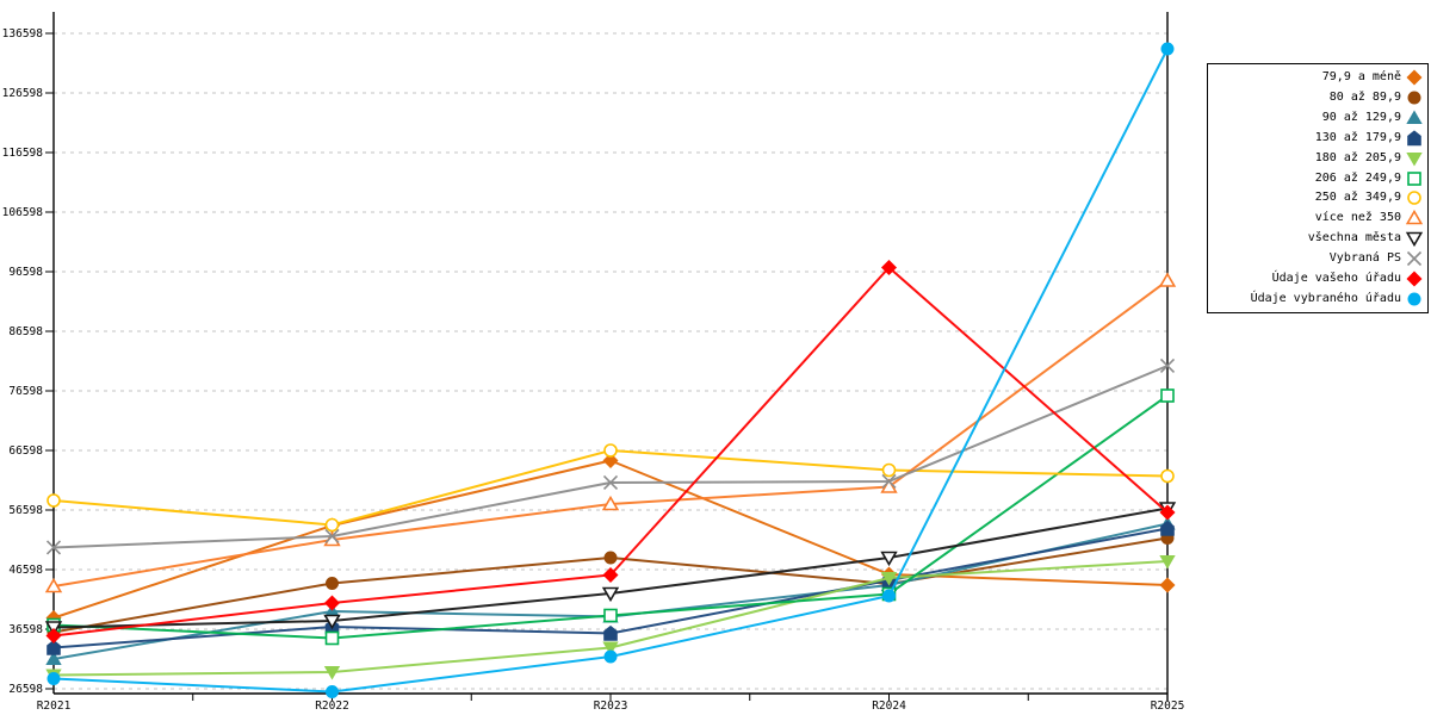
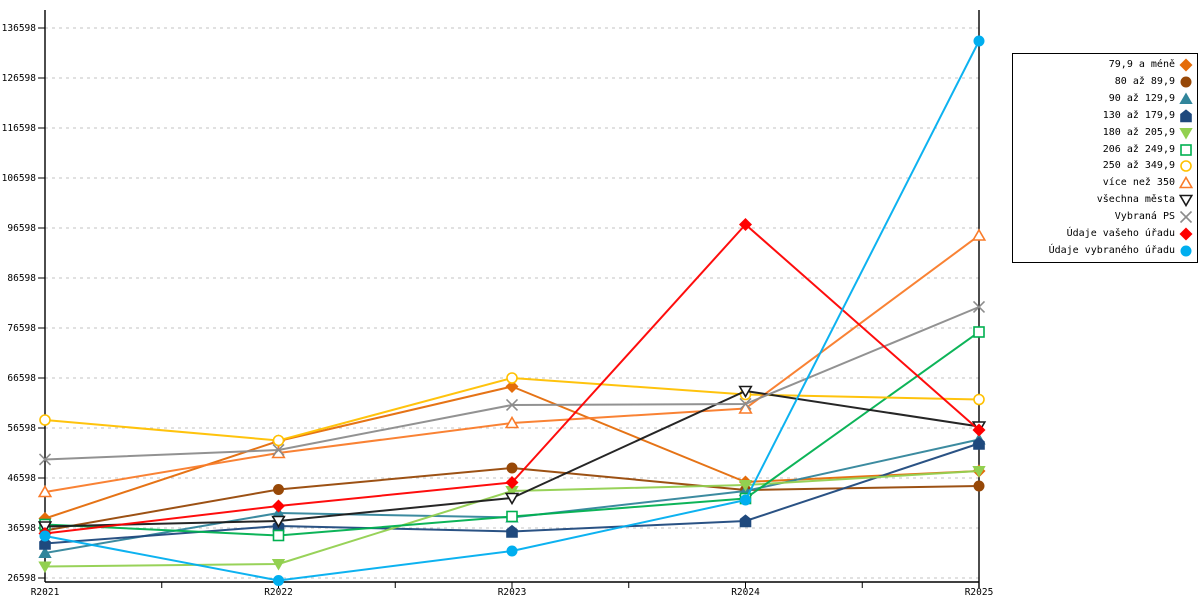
Údaje vybraného úřadu/R2021: 28000 -> 35000
180 až 205,9/R2023: 34000 -> 44000
130 až 179,9/R2024: 45000 -> 38000
všechna města/R2024: 49000 -> 64000
79,9 a méně/R2025: 44000 -> 48000
80 až 89,9/R2025: 52000 -> 45000
